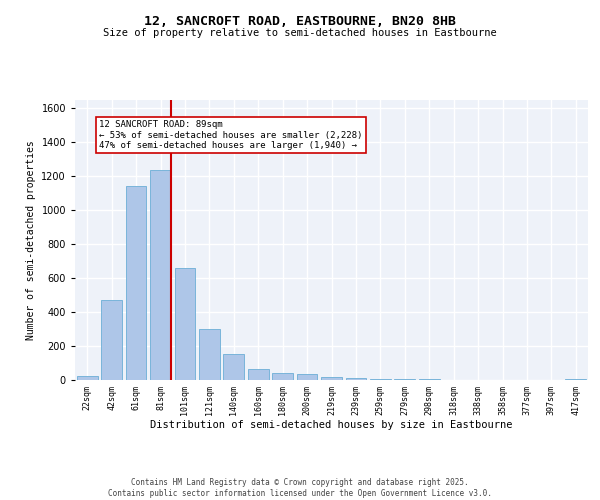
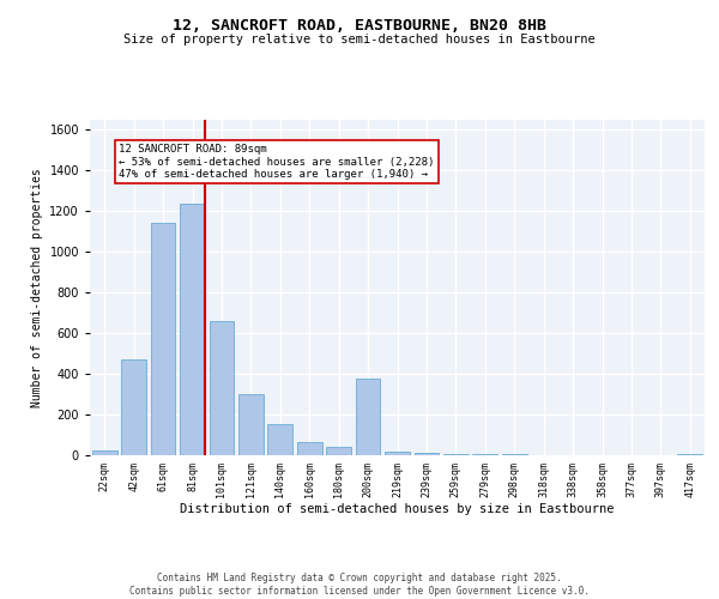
200sqm: 40 -> 380
